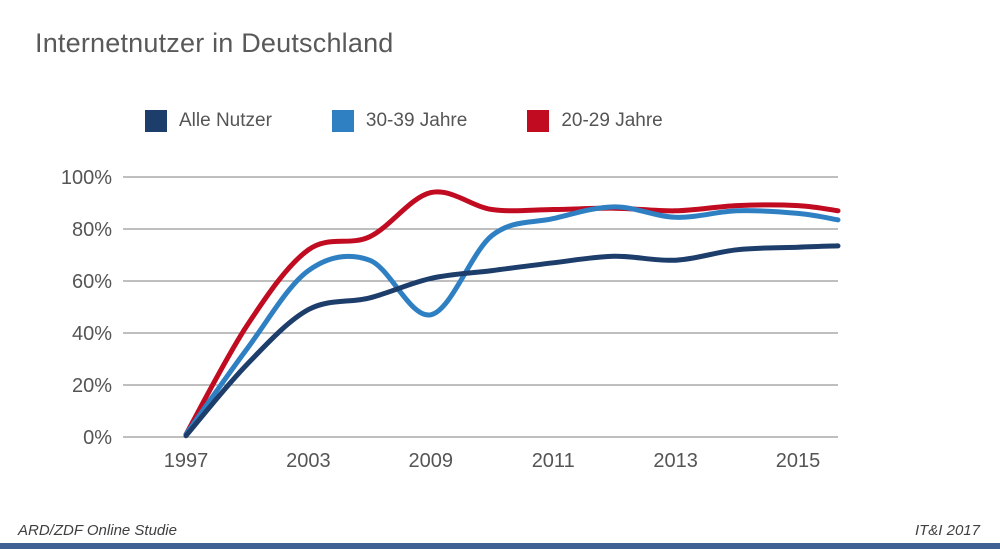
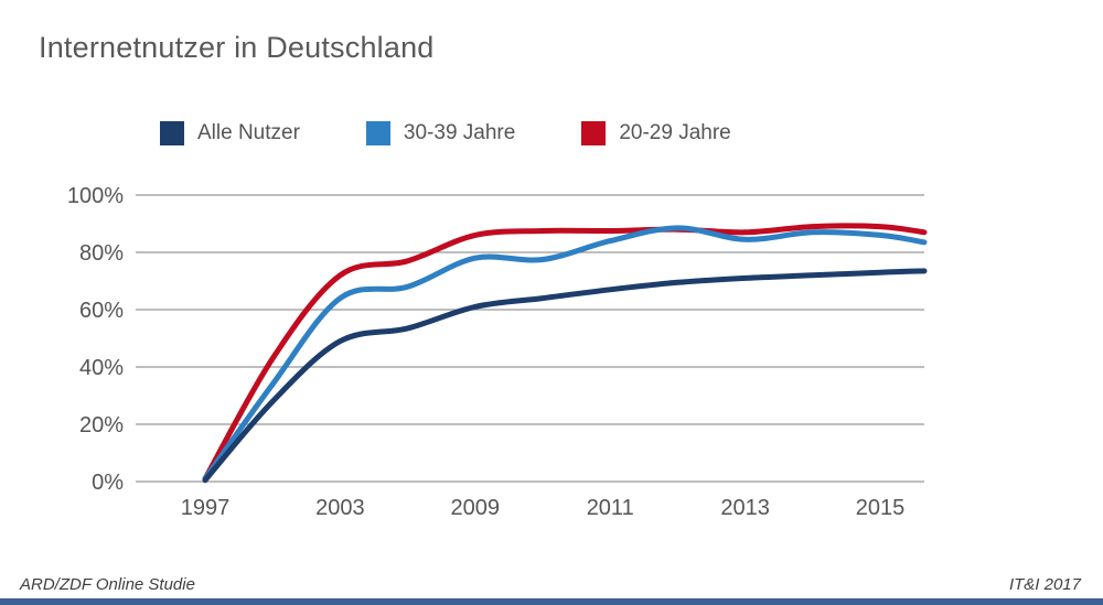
20-29 Jahre/2009: 94% -> 86%
30-39 Jahre/2009: 47% -> 78%
Alle Nutzer/2013: 68% -> 71%
